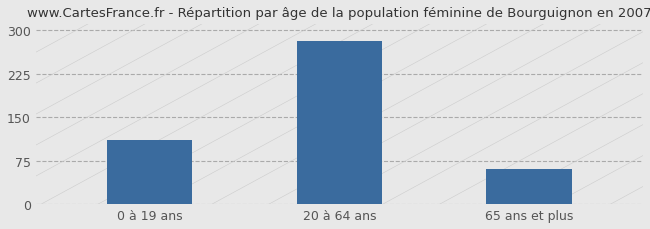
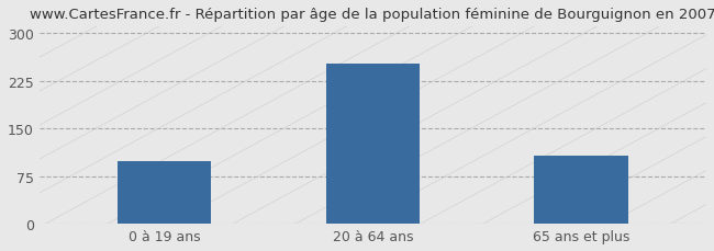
0 à 19 ans: 110 -> 98
20 à 64 ans: 281 -> 252
65 ans et plus: 60 -> 108
